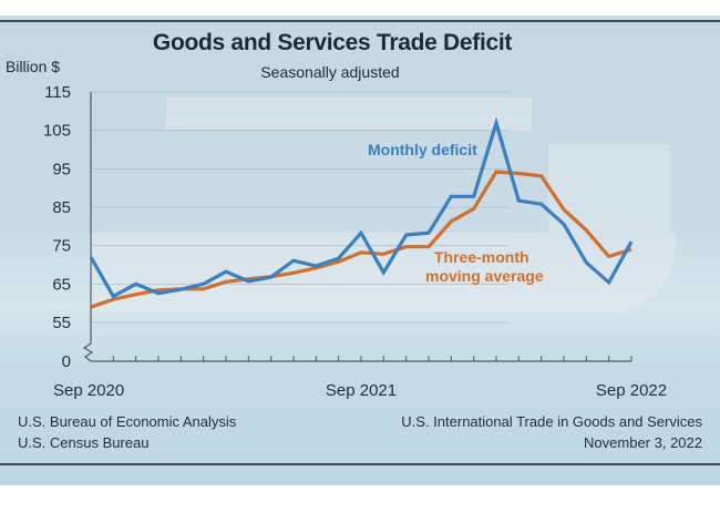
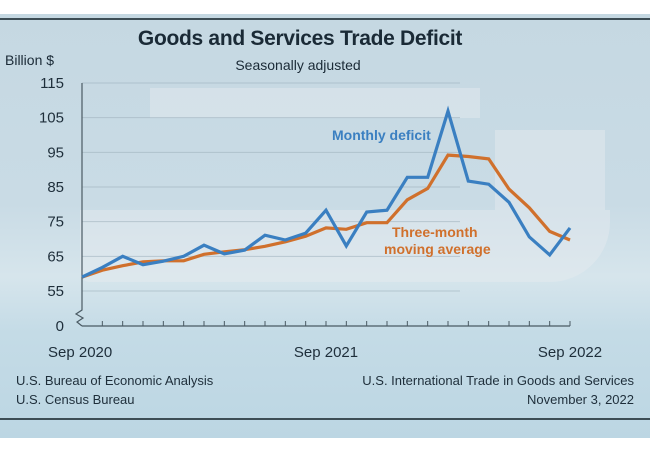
Monthly deficit/Sep 2020: 72 -> 59
Monthly deficit/Sep 2022: 76 -> 73
Three-month moving average/Sep 2022: 74 -> 70
